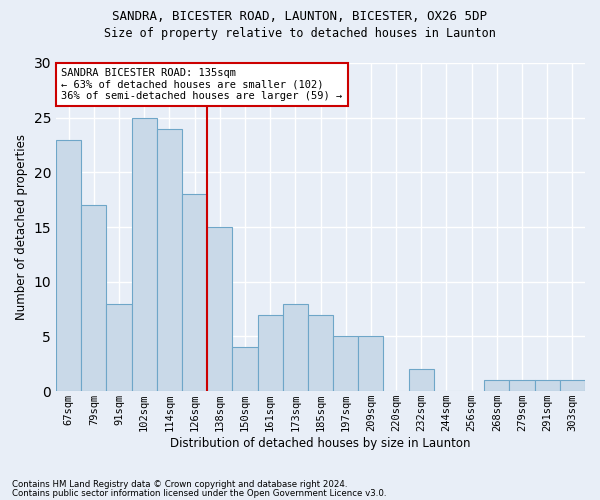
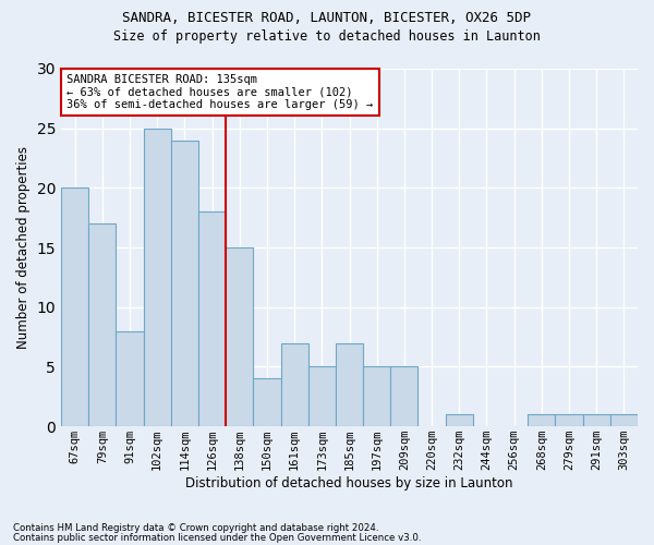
67sqm: 23 -> 20
173sqm: 8 -> 5
232sqm: 2 -> 1
